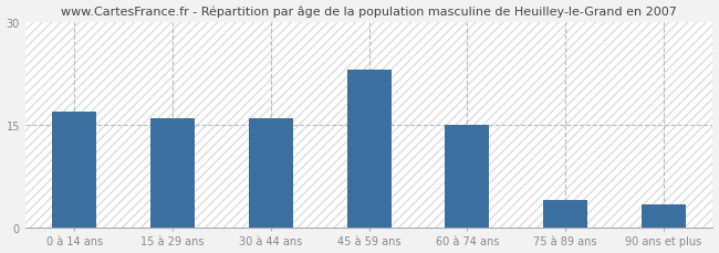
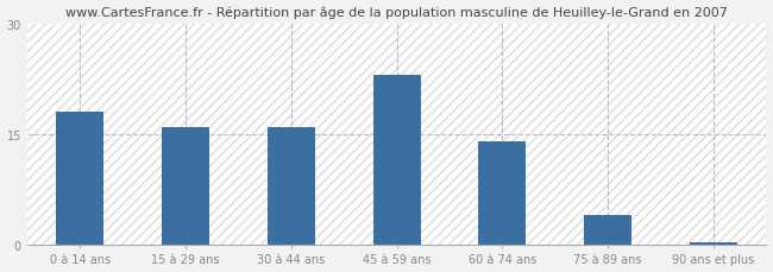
0 à 14 ans: 17.0 -> 18.0
60 à 74 ans: 15.0 -> 14.0
90 ans et plus: 3.4 -> 0.3
